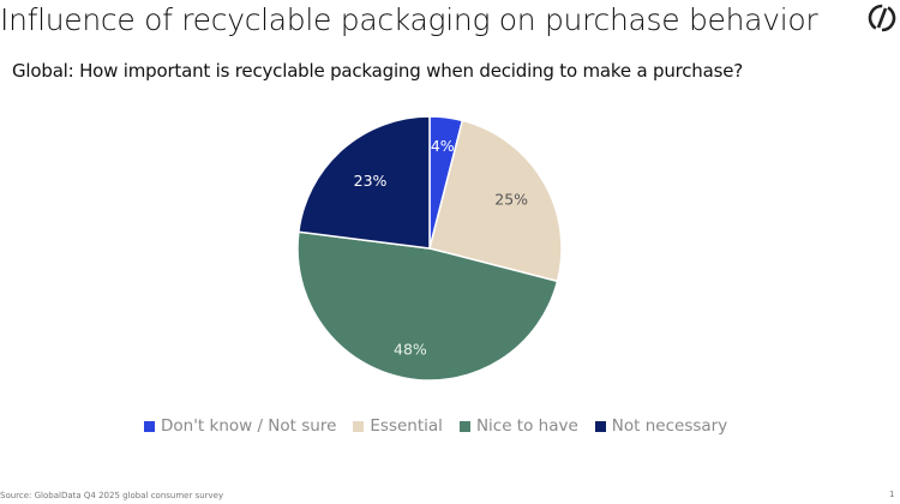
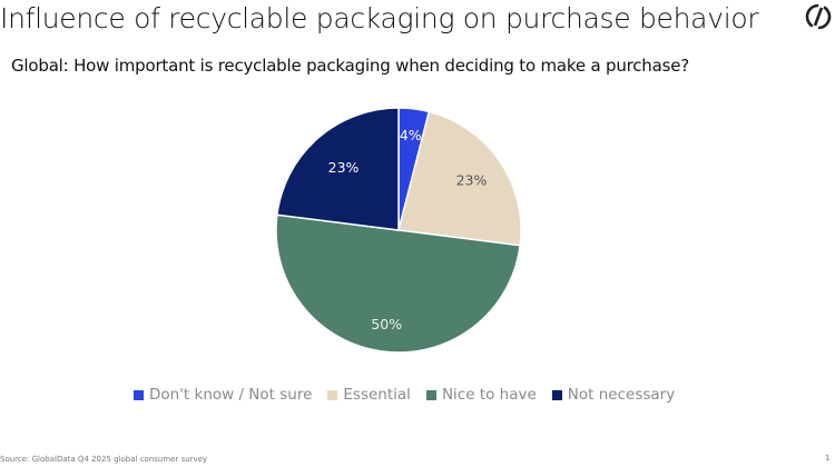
Essential: 25% -> 23%
Nice to have: 48% -> 50%
